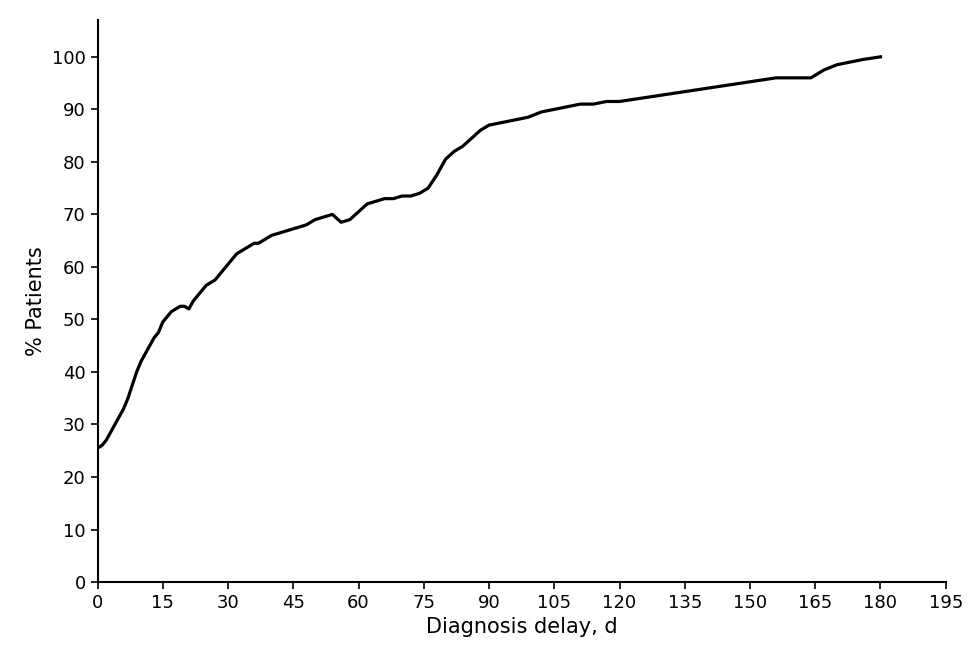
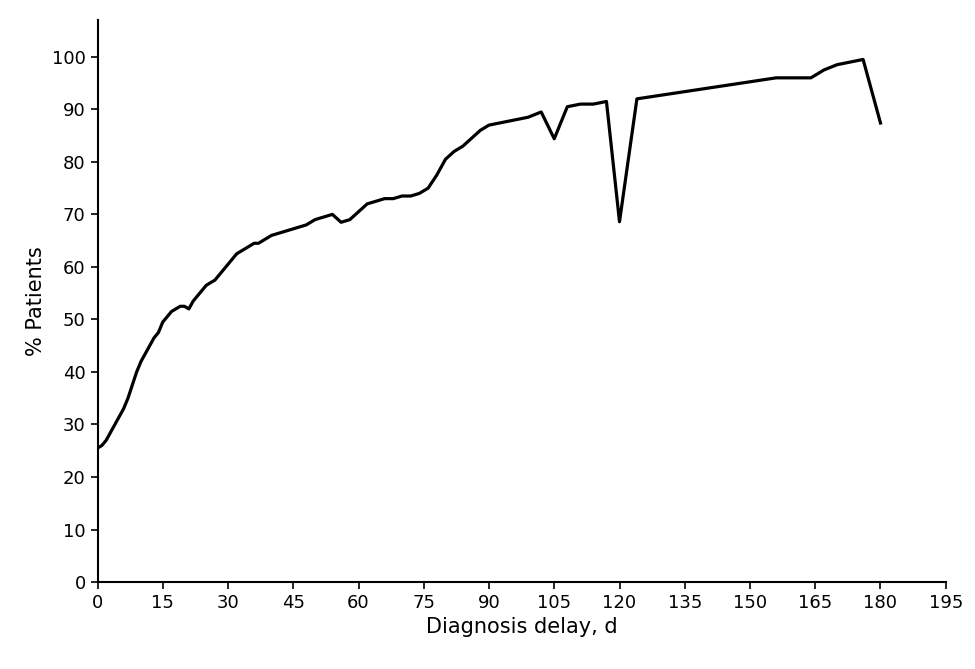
105: 90.0 -> 84.4
120: 91.5 -> 68.6
180: 100.0 -> 87.4
